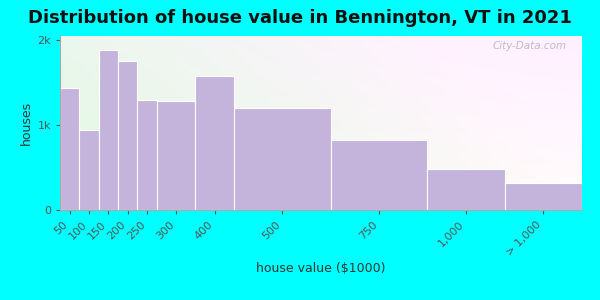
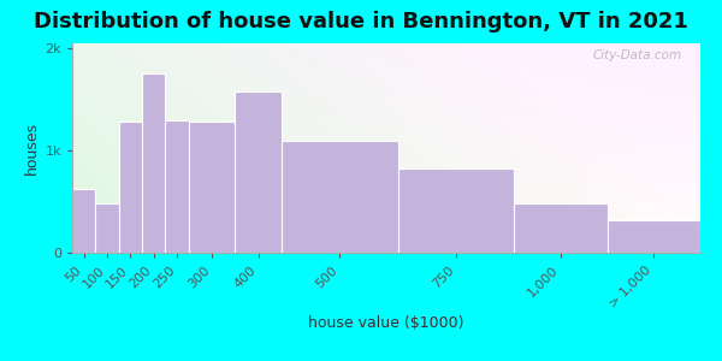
50: 1.44k -> 0.62k
100: 0.94k -> 0.48k
150: 1.88k -> 1.28k
500: 1.20k -> 1.10k
